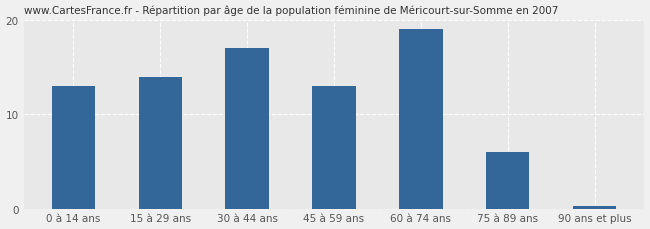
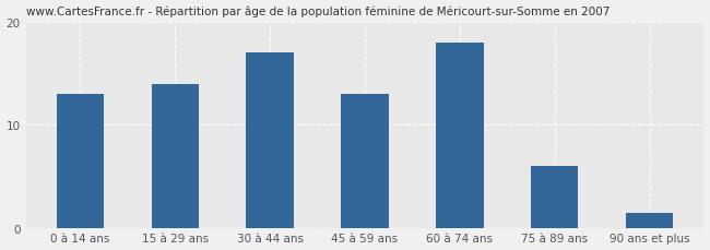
60 à 74 ans: 19.0 -> 18.0
90 ans et plus: 0.3 -> 1.4
